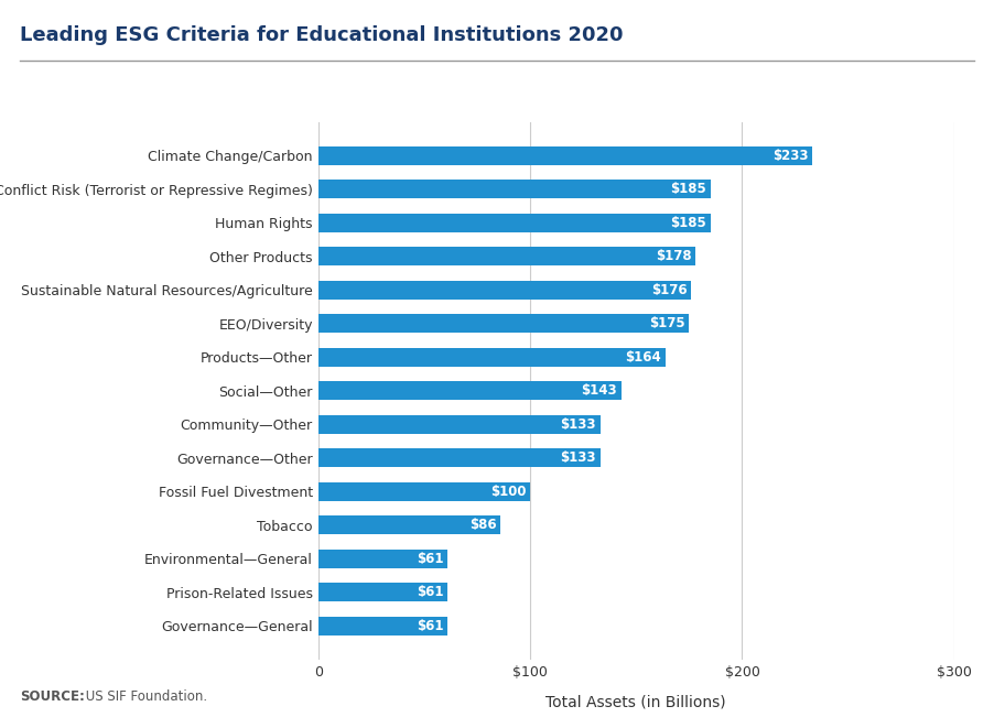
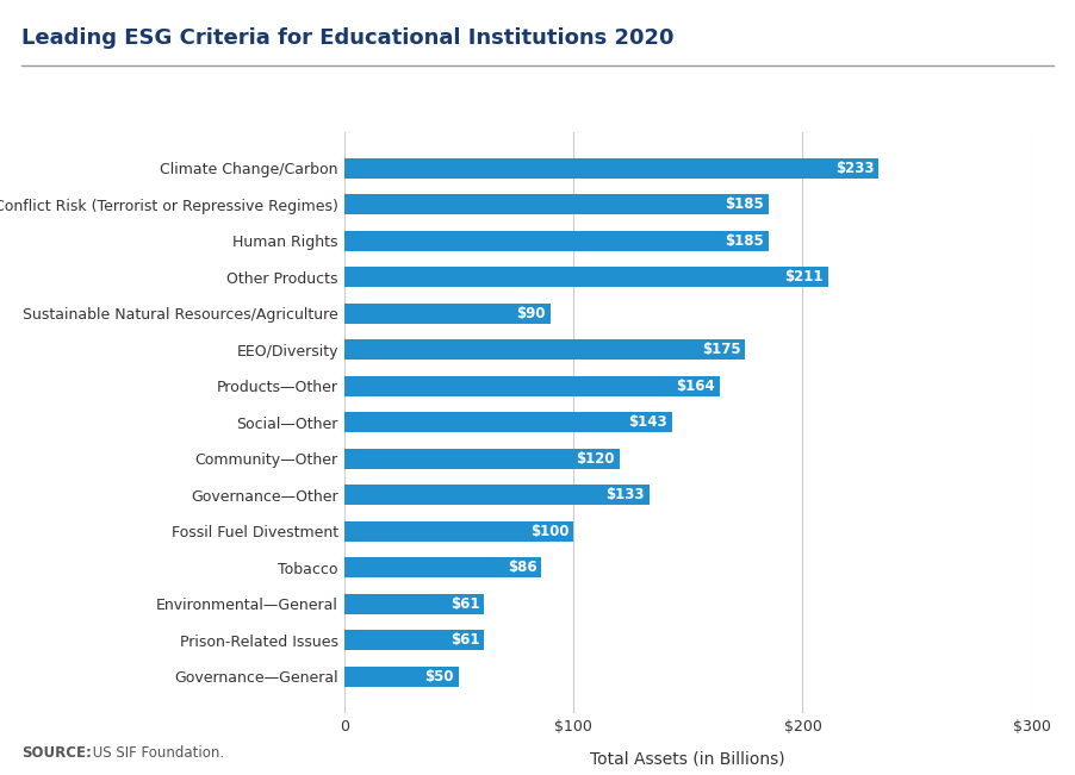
Other Products: $178 -> $211
Sustainable Natural Resources/Agriculture: $176 -> $90
Community—Other: $133 -> $120
Governance—General: $61 -> $50
